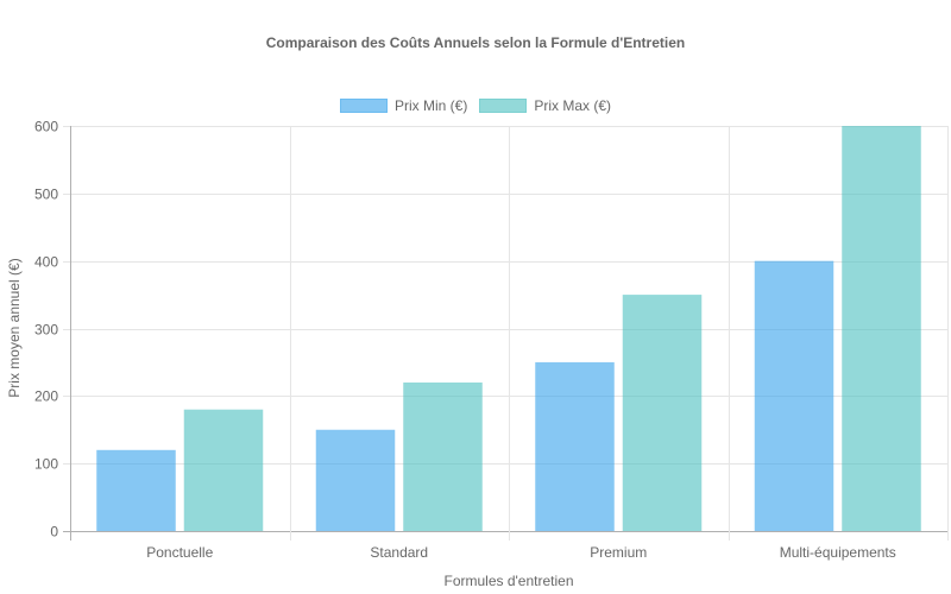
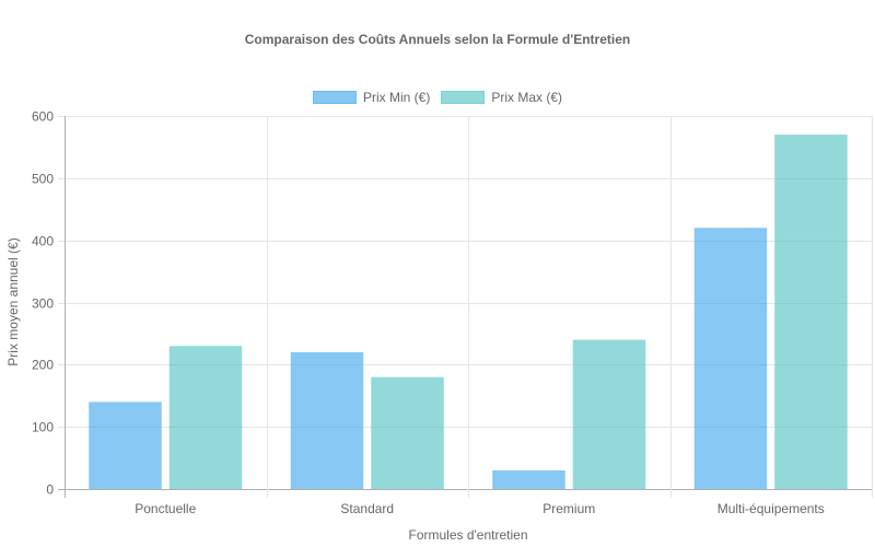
Prix Min (€)/Ponctuelle: 120 -> 140
Prix Max (€)/Ponctuelle: 180 -> 230
Prix Min (€)/Standard: 150 -> 220
Prix Max (€)/Standard: 220 -> 180
Prix Min (€)/Premium: 250 -> 30
Prix Max (€)/Premium: 350 -> 240
Prix Min (€)/Multi-équipements: 400 -> 420
Prix Max (€)/Multi-équipements: 600 -> 570
